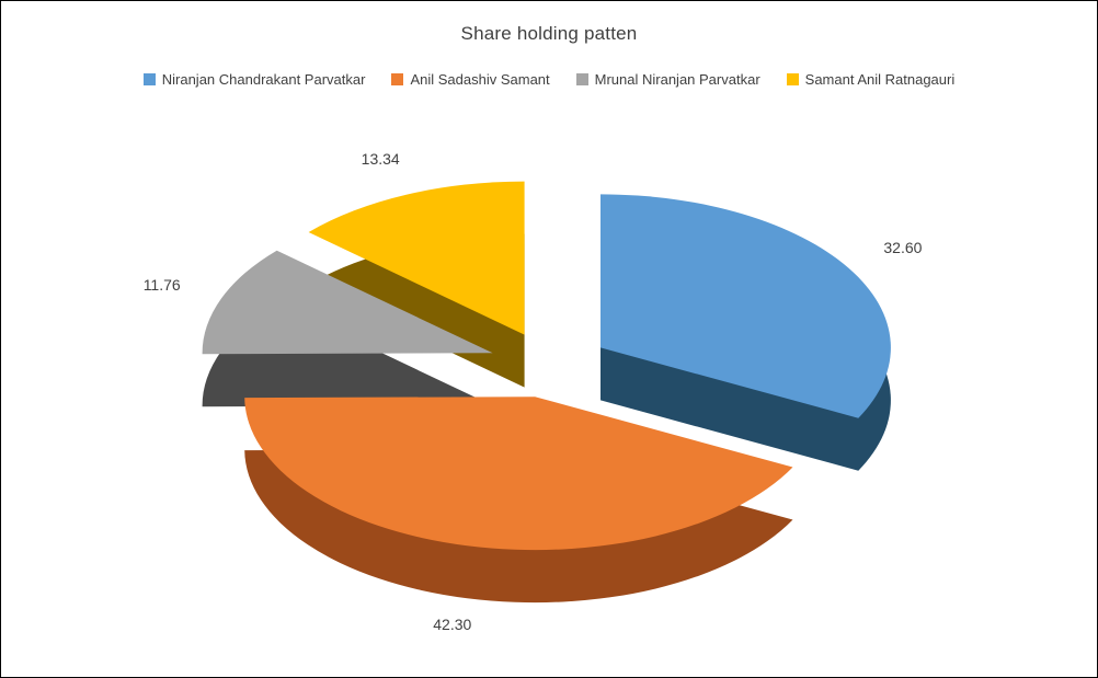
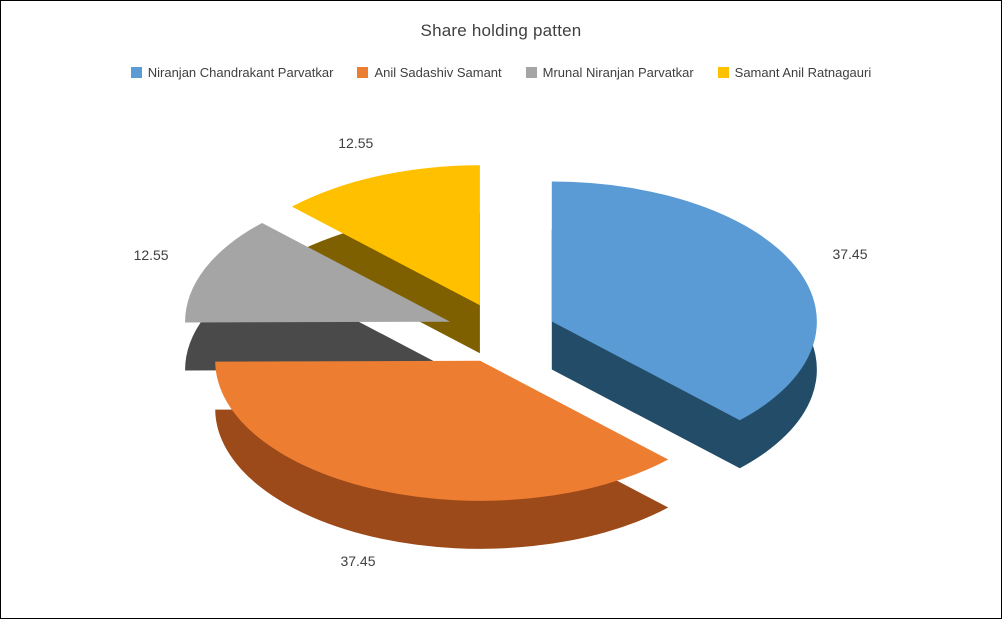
Niranjan Chandrakant Parvatkar: 32.60 -> 37.45
Anil Sadashiv Samant: 42.30 -> 37.45
Mrunal Niranjan Parvatkar: 11.76 -> 12.55
Samant Anil Ratnagauri: 13.34 -> 12.55
